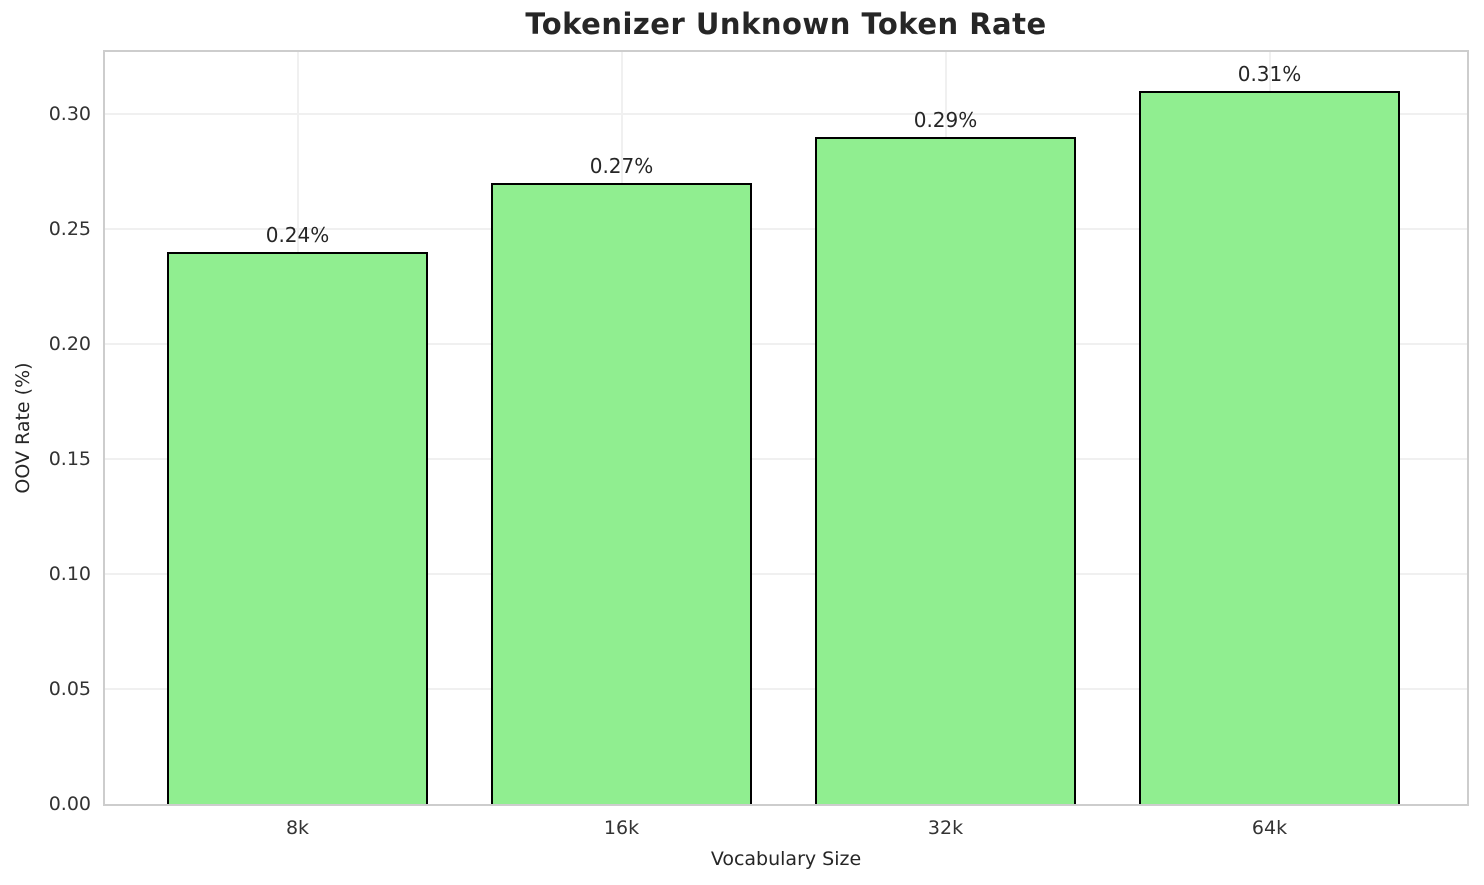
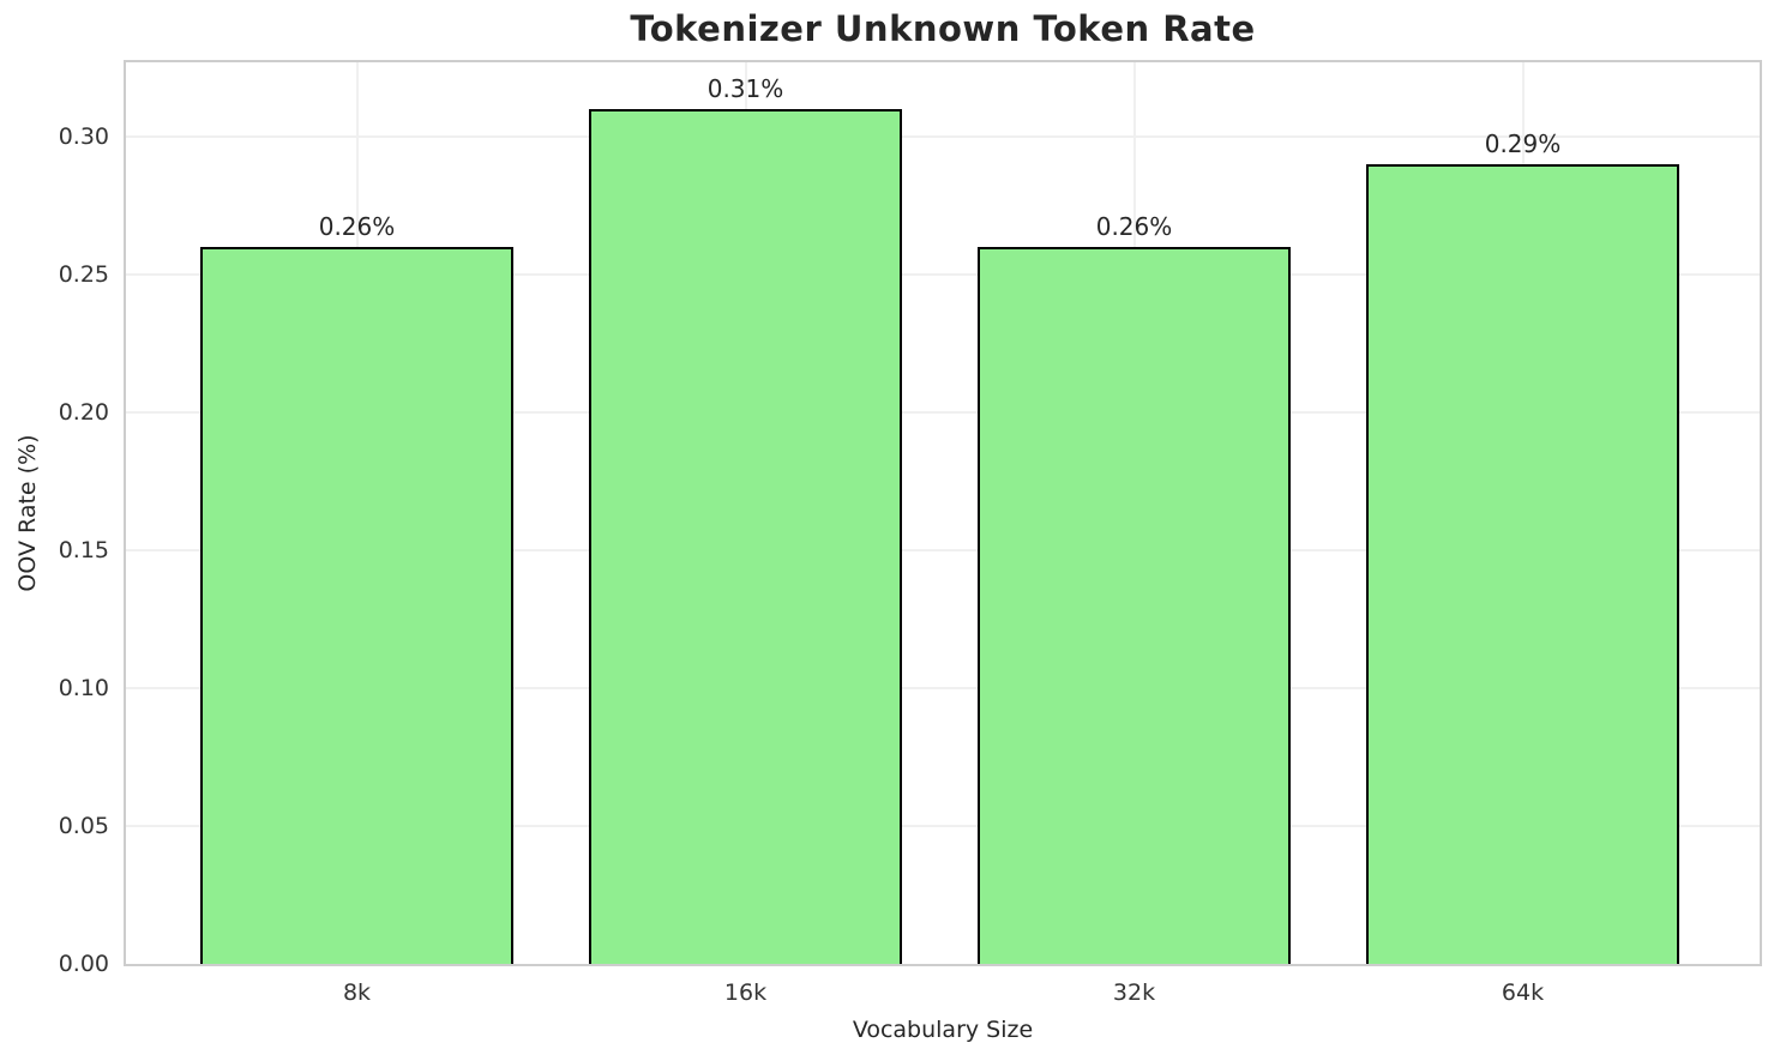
8k: 0.24% -> 0.26%
16k: 0.27% -> 0.31%
32k: 0.29% -> 0.26%
64k: 0.31% -> 0.29%
